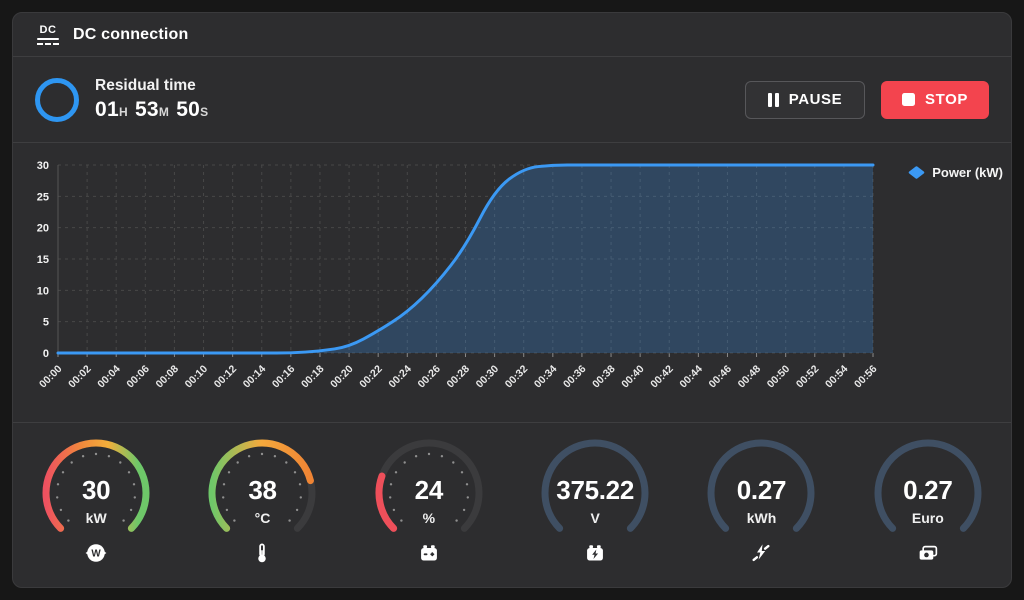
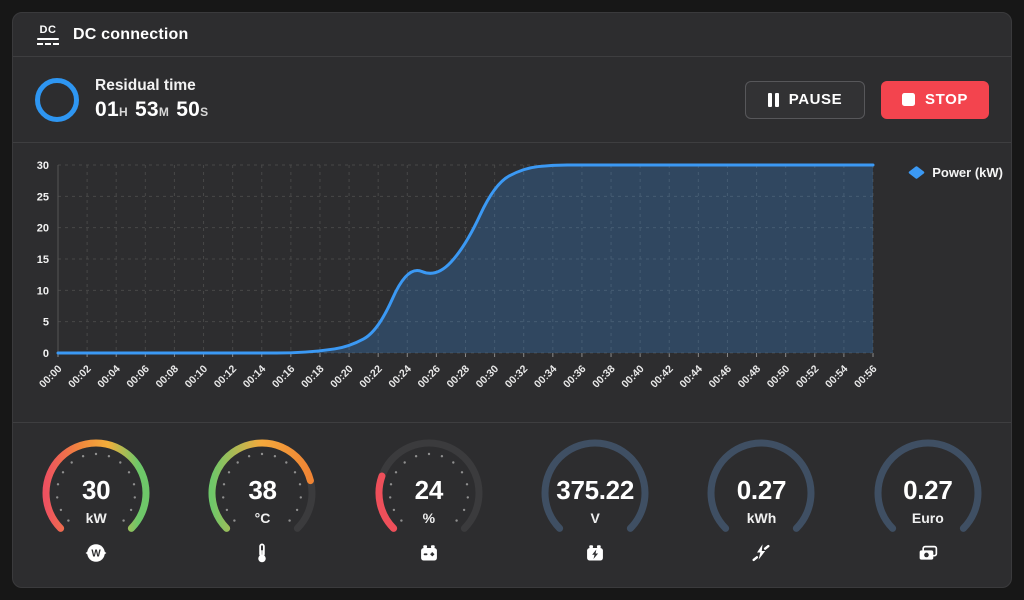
00:24: 6 -> 14
00:26: 11 -> 12
00:30: 26 -> 27
